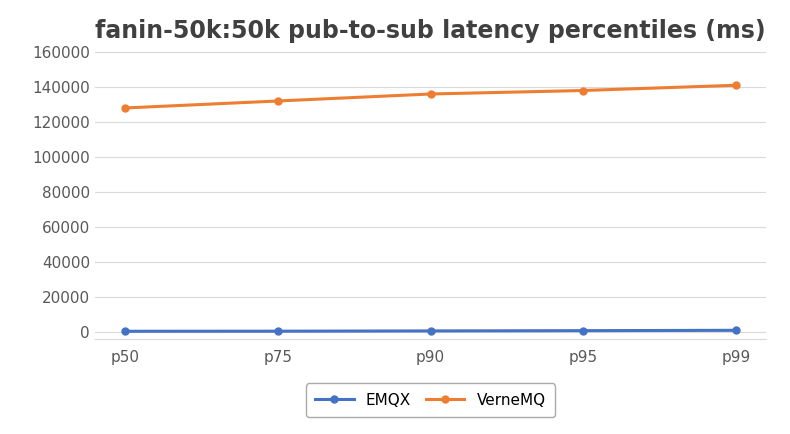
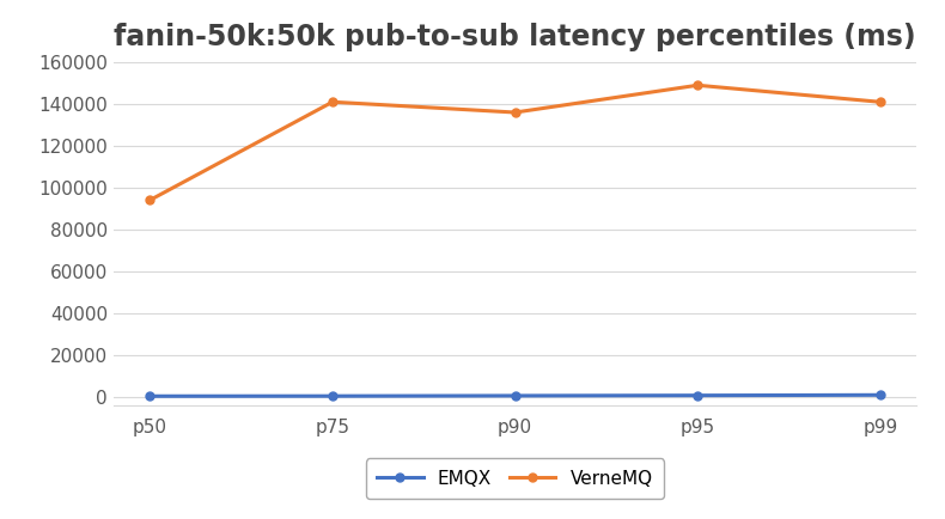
VerneMQ/p50: 128000 -> 94000
VerneMQ/p75: 132000 -> 141000
VerneMQ/p95: 138000 -> 149000
